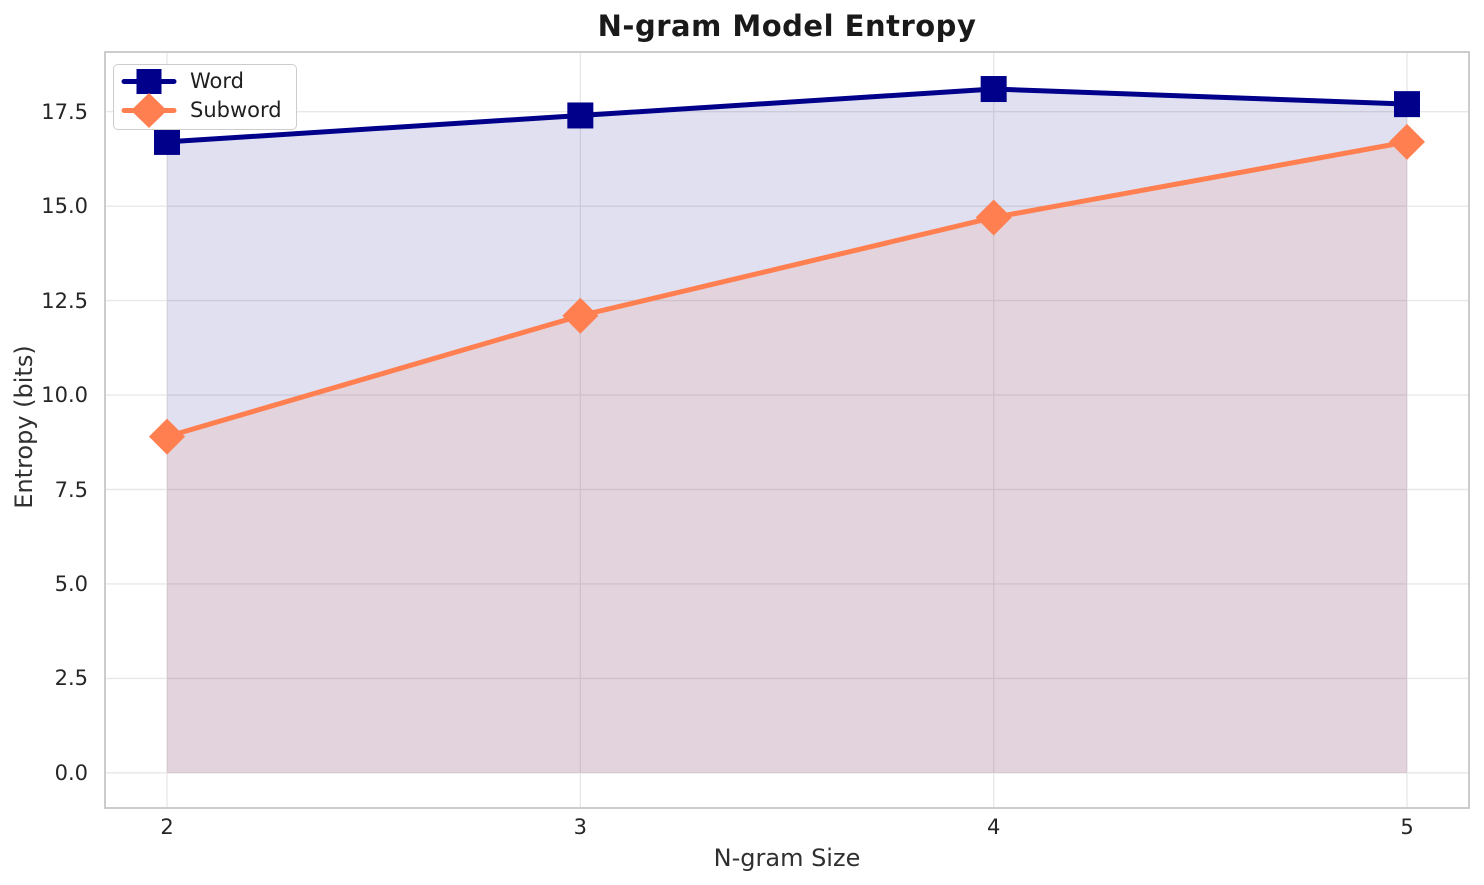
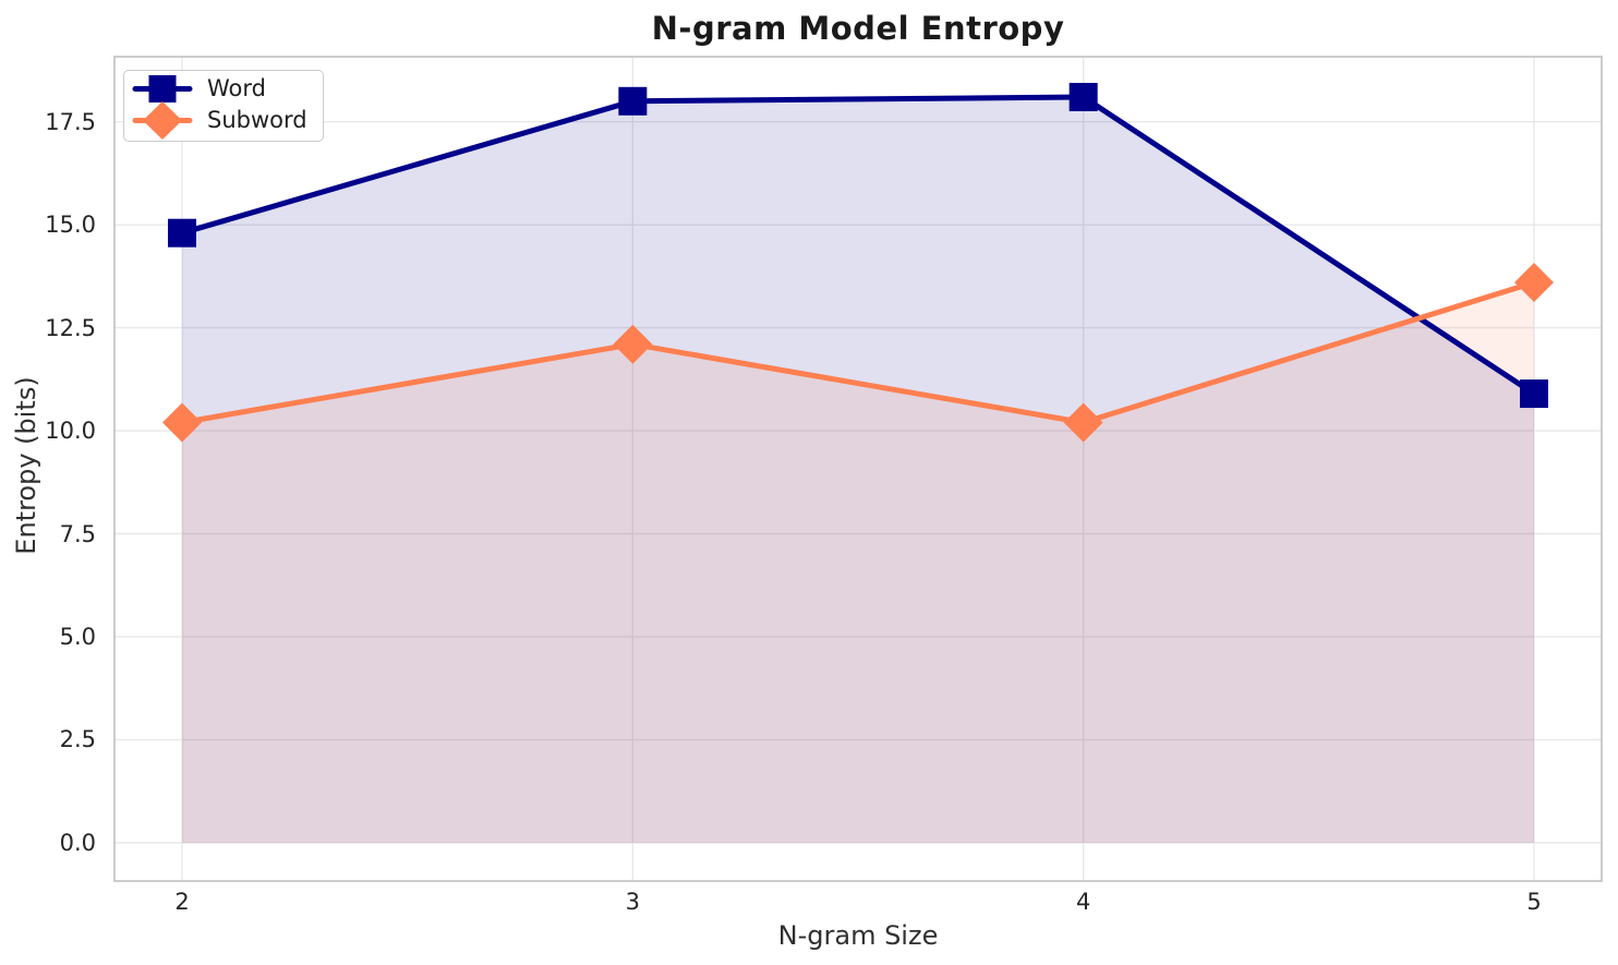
Word/2: 16.7 -> 14.8
Subword/2: 8.9 -> 10.2
Word/3: 17.4 -> 18.0
Subword/4: 14.7 -> 10.2
Word/5: 17.7 -> 10.9
Subword/5: 16.7 -> 13.6
